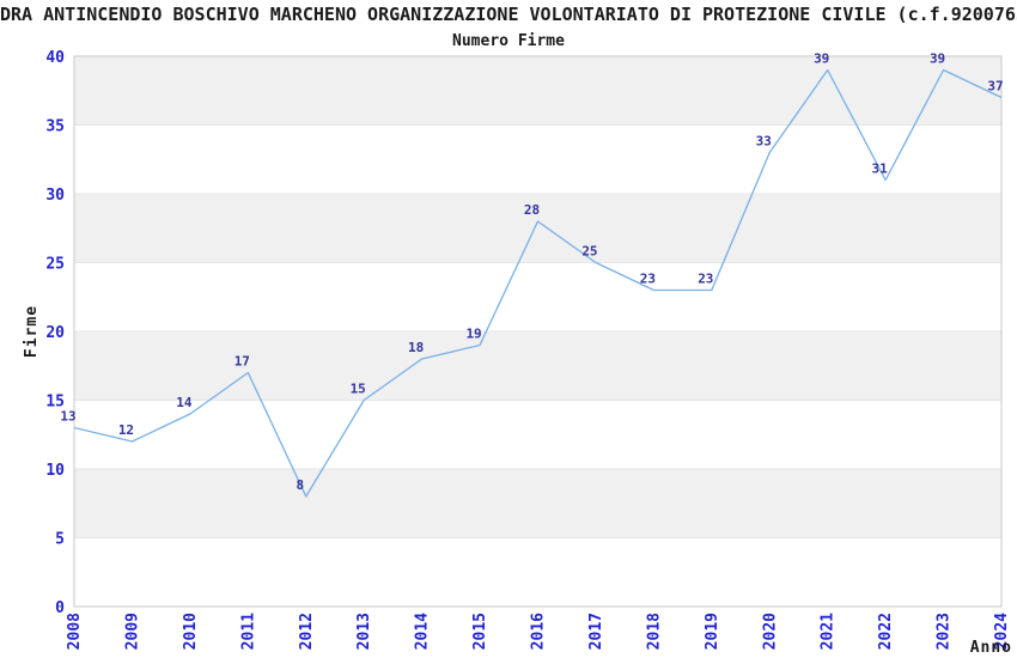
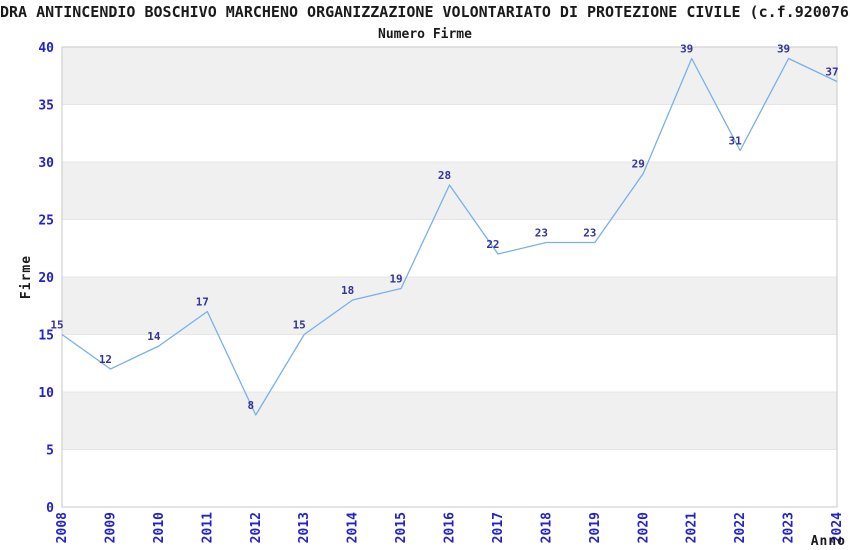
2008: 13 -> 15
2017: 25 -> 22
2020: 33 -> 29
